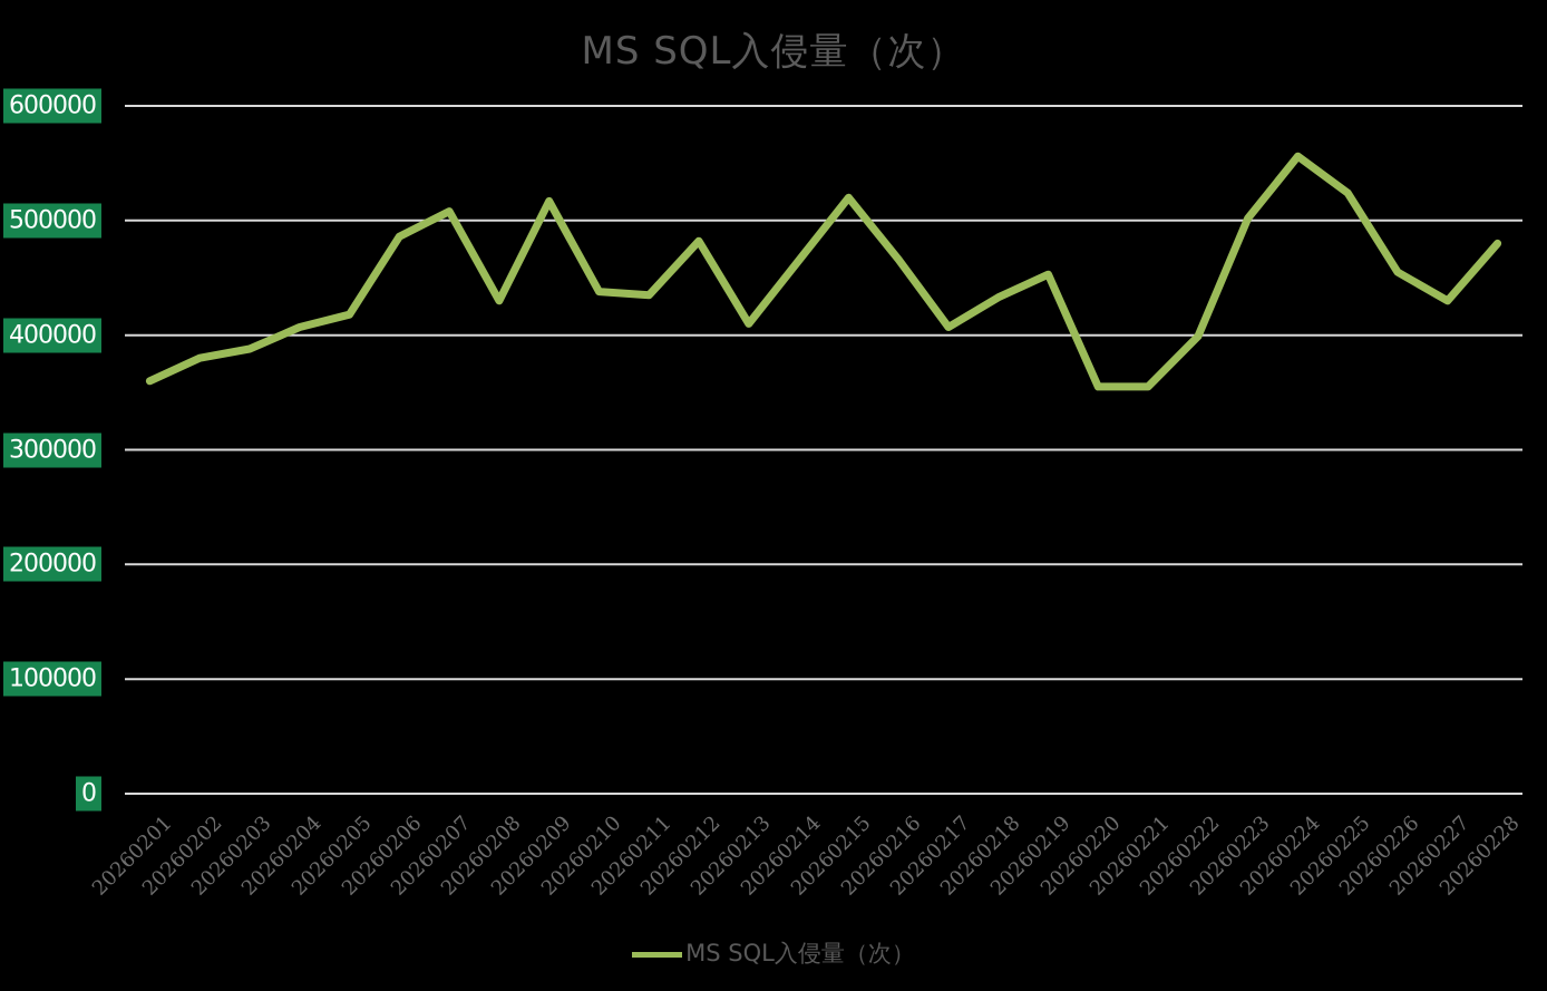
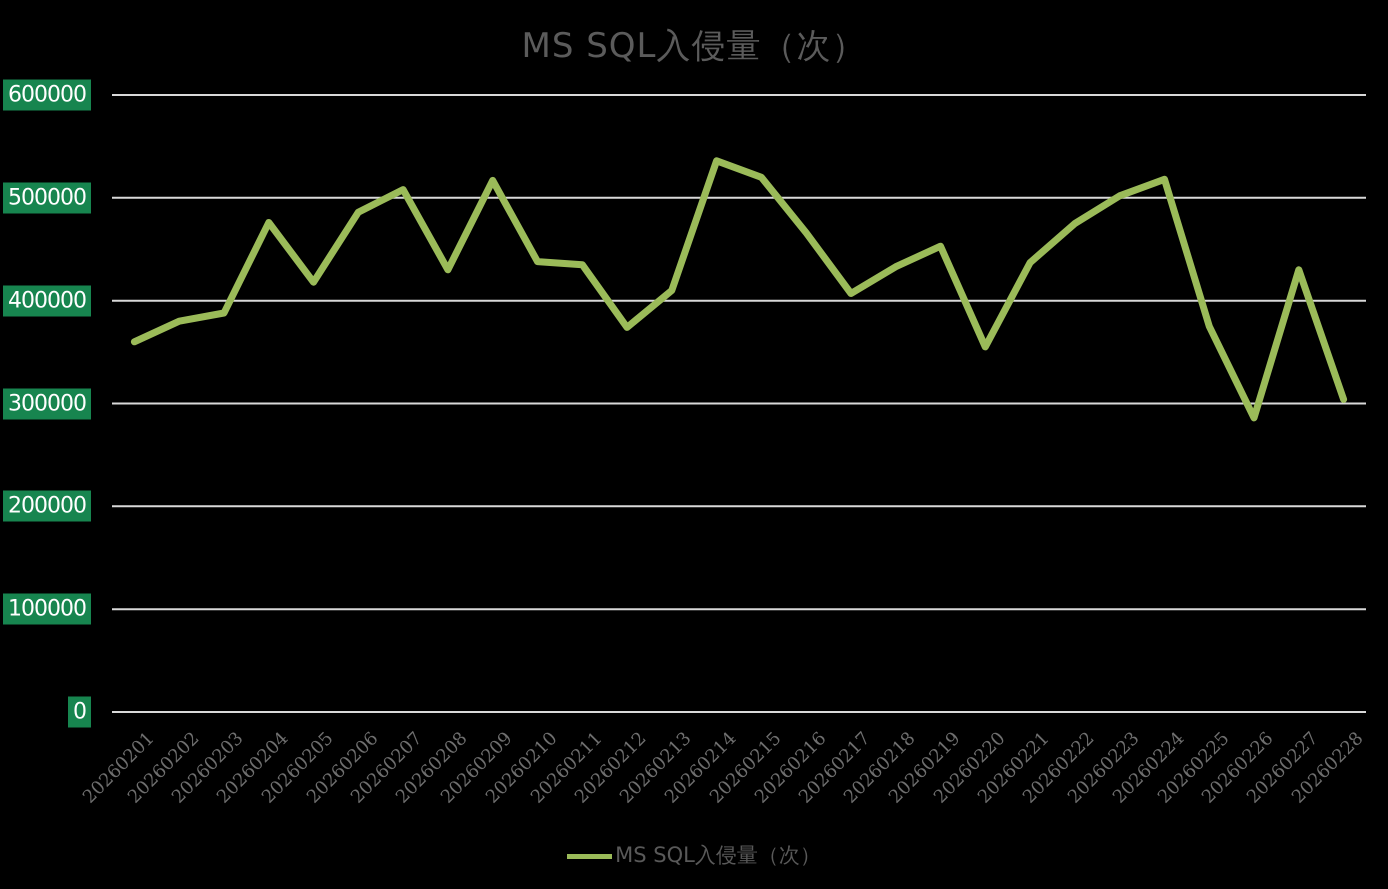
20260204: 407000 -> 476000
20260212: 482000 -> 374000
20260214: 465000 -> 536000
20260221: 355000 -> 437000
20260222: 399000 -> 475000
20260224: 556000 -> 518000
20260225: 524000 -> 375000
20260226: 455000 -> 286000
20260228: 480000 -> 304000
